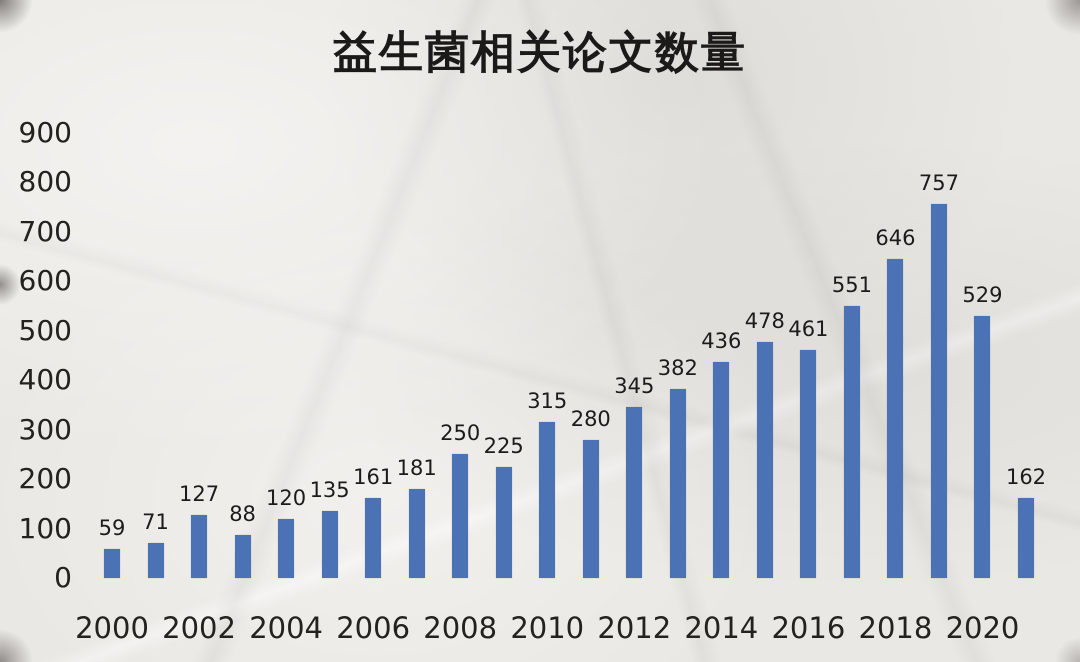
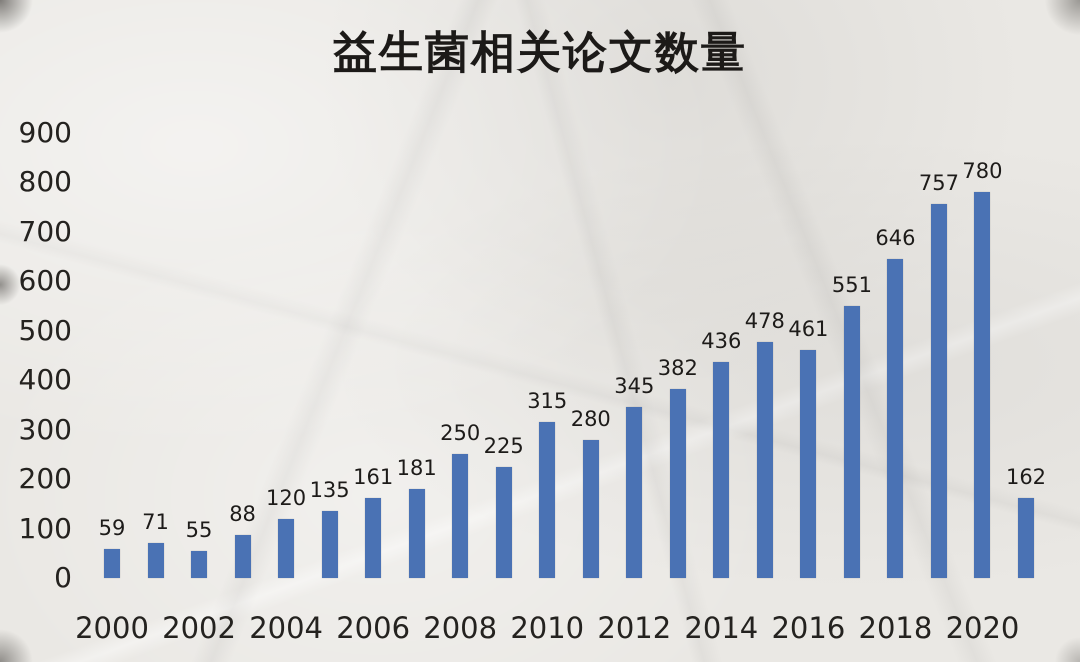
2002: 127 -> 55
2020: 529 -> 780
